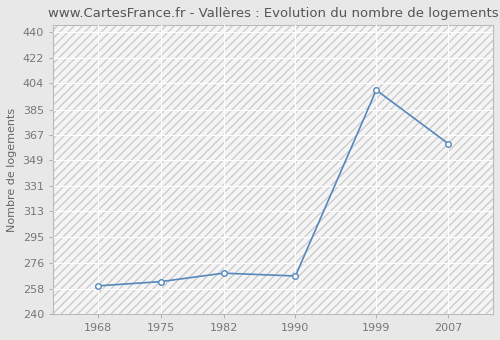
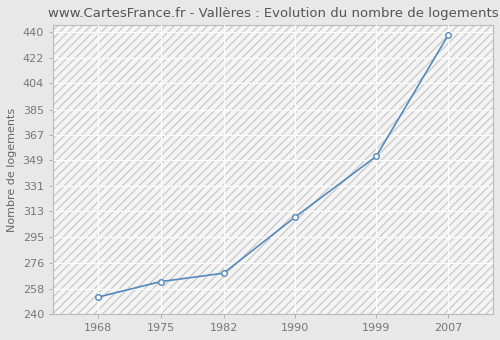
1968: 260 -> 252
1990: 267 -> 309
1999: 399 -> 352
2007: 361 -> 438
